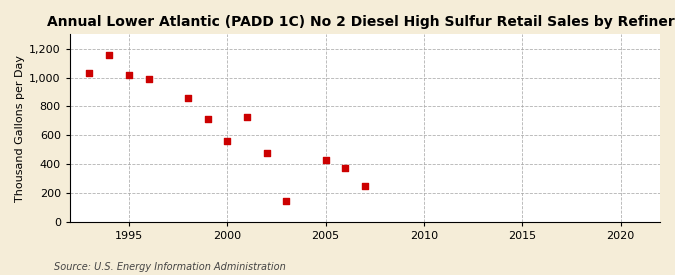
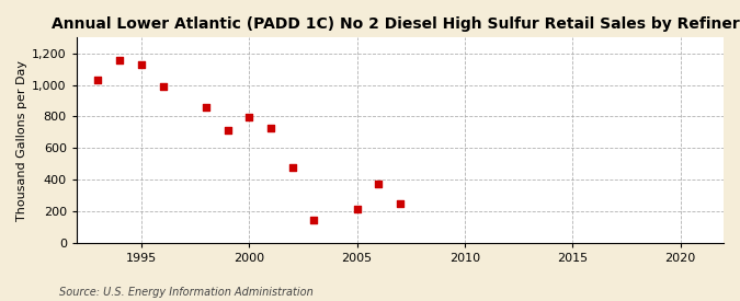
1995: 1,020 -> 1,130
2000: 560 -> 800
2005: 430 -> 210
